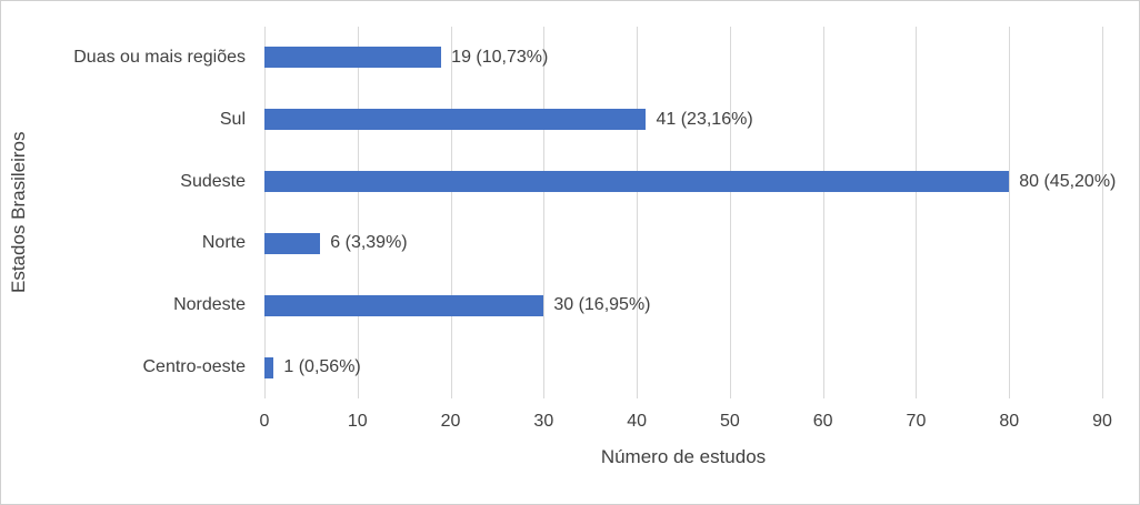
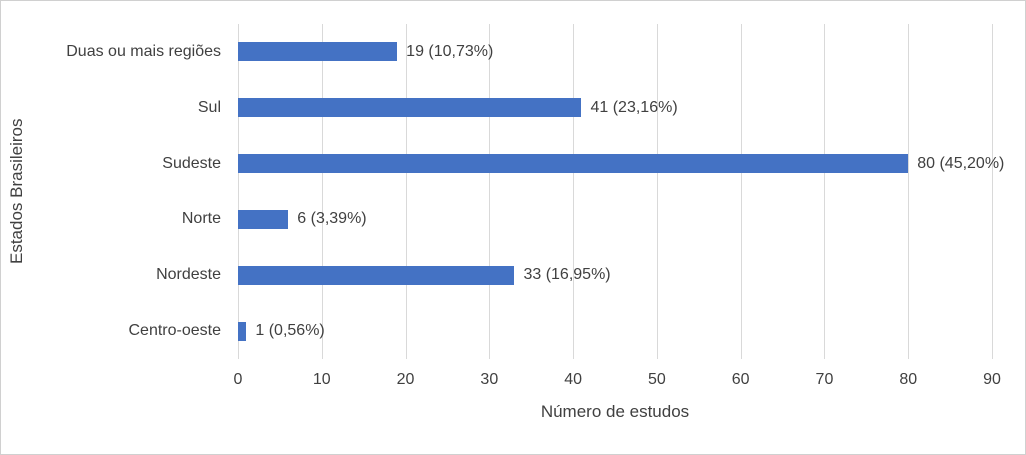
Nordeste: 30 -> 33
